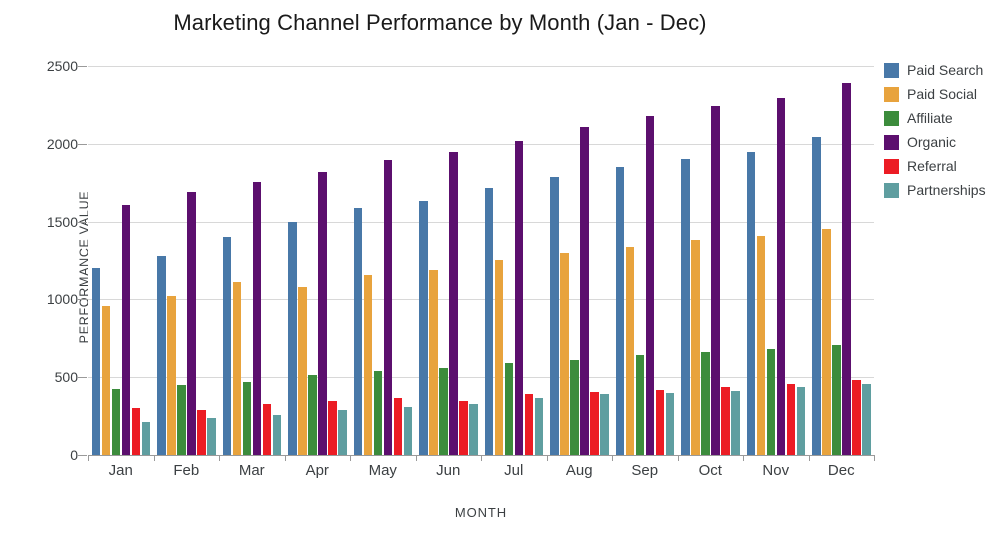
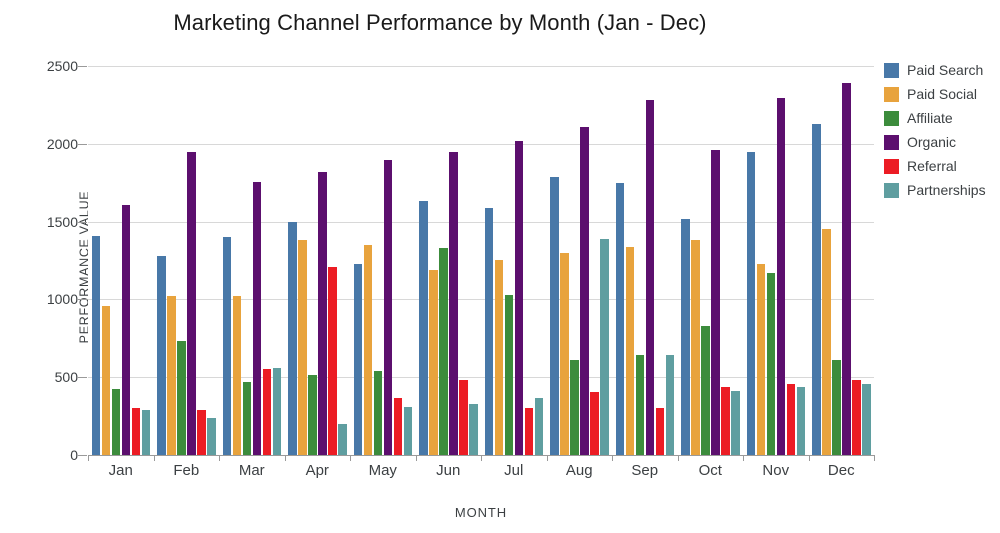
Paid Search/Jan: 1200 -> 1410
Partnerships/Jan: 220 -> 290
Affiliate/Feb: 450 -> 730
Organic/Feb: 1690 -> 1950
Paid Social/Mar: 1110 -> 1020
Referral/Mar: 320 -> 550
Partnerships/Mar: 260 -> 560
Paid Social/Apr: 1080 -> 1380
Referral/Apr: 340 -> 1210
Partnerships/Apr: 290 -> 200
Paid Search/May: 1580 -> 1230
Paid Social/May: 1160 -> 1350
Affiliate/Jun: 560 -> 1330
Referral/Jun: 350 -> 480
Paid Search/Jul: 1720 -> 1590
Affiliate/Jul: 590 -> 1030
Referral/Jul: 390 -> 300
Partnerships/Aug: 390 -> 1390
Paid Search/Sep: 1850 -> 1750
Organic/Sep: 2180 -> 2280
Referral/Sep: 420 -> 300
Partnerships/Sep: 400 -> 640
Paid Search/Oct: 1900 -> 1520
Affiliate/Oct: 660 -> 830
Organic/Oct: 2240 -> 1960
Paid Social/Nov: 1400 -> 1230
Affiliate/Nov: 680 -> 1170
Paid Search/Dec: 2040 -> 2130
Affiliate/Dec: 700 -> 610
